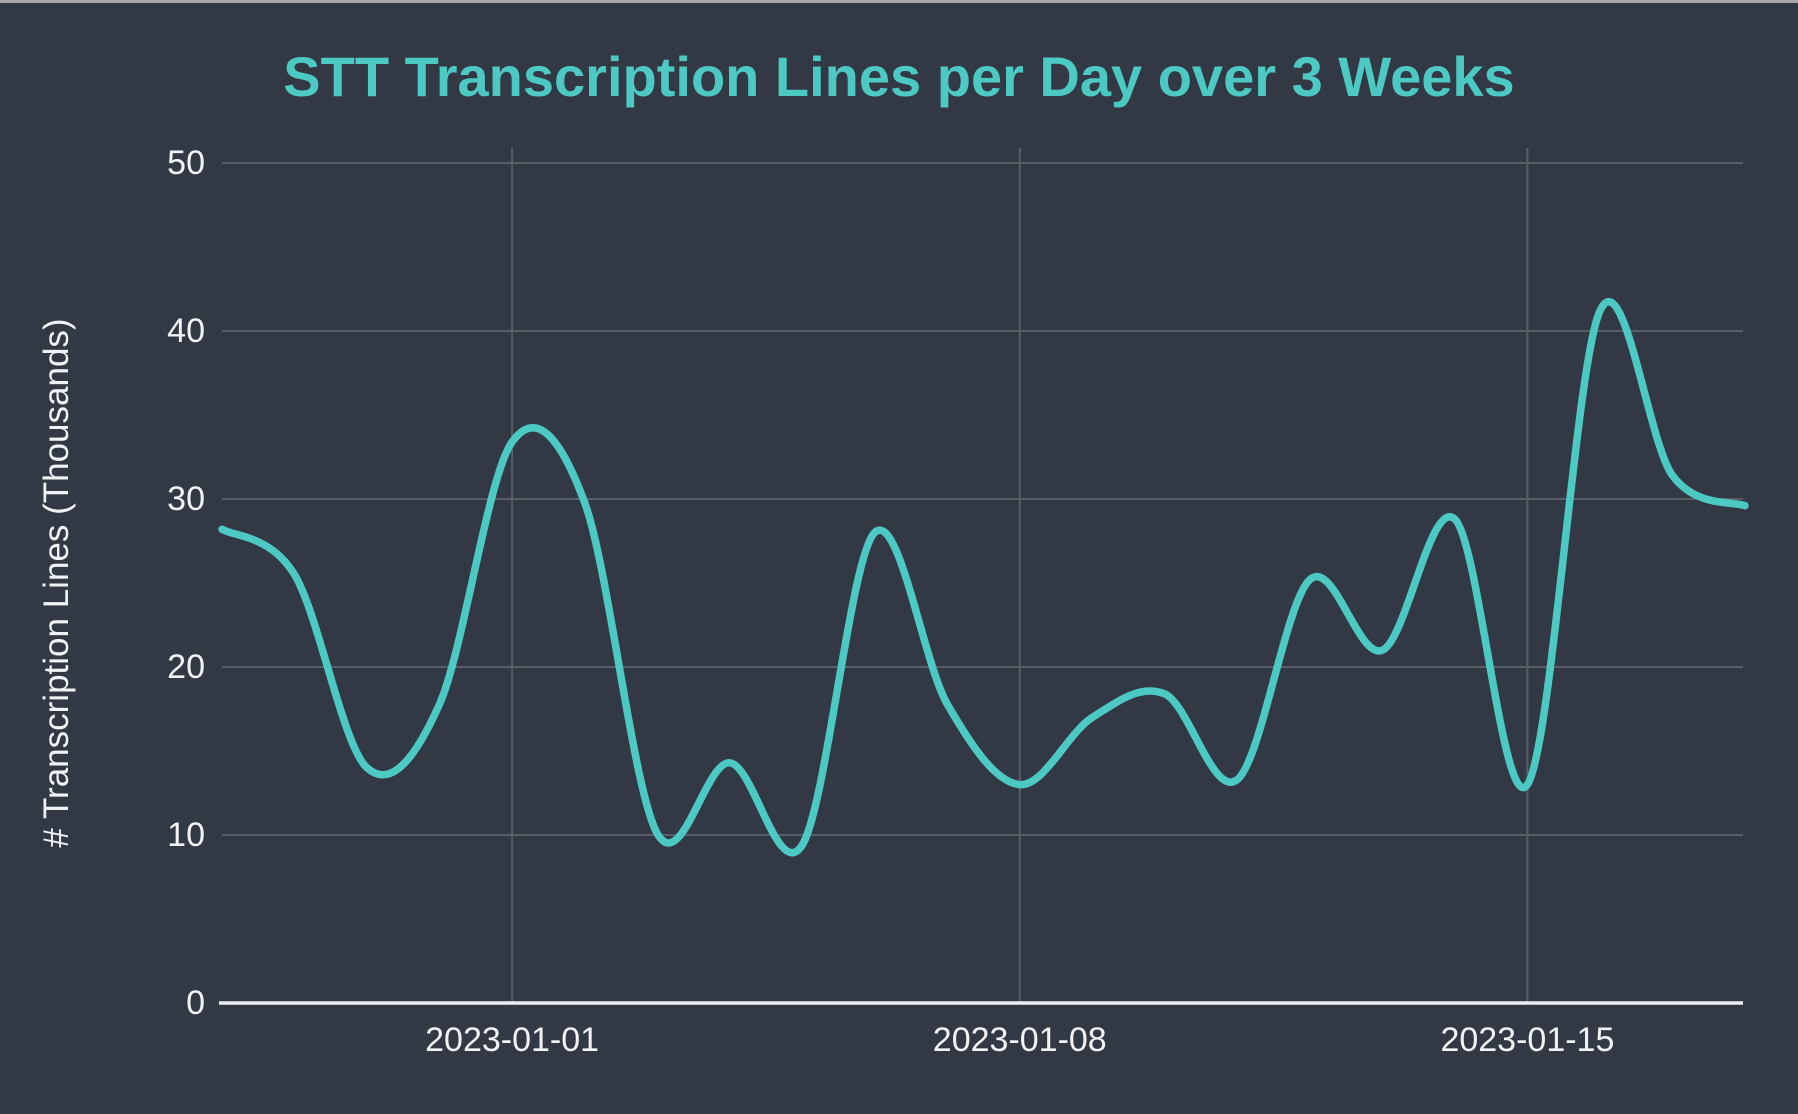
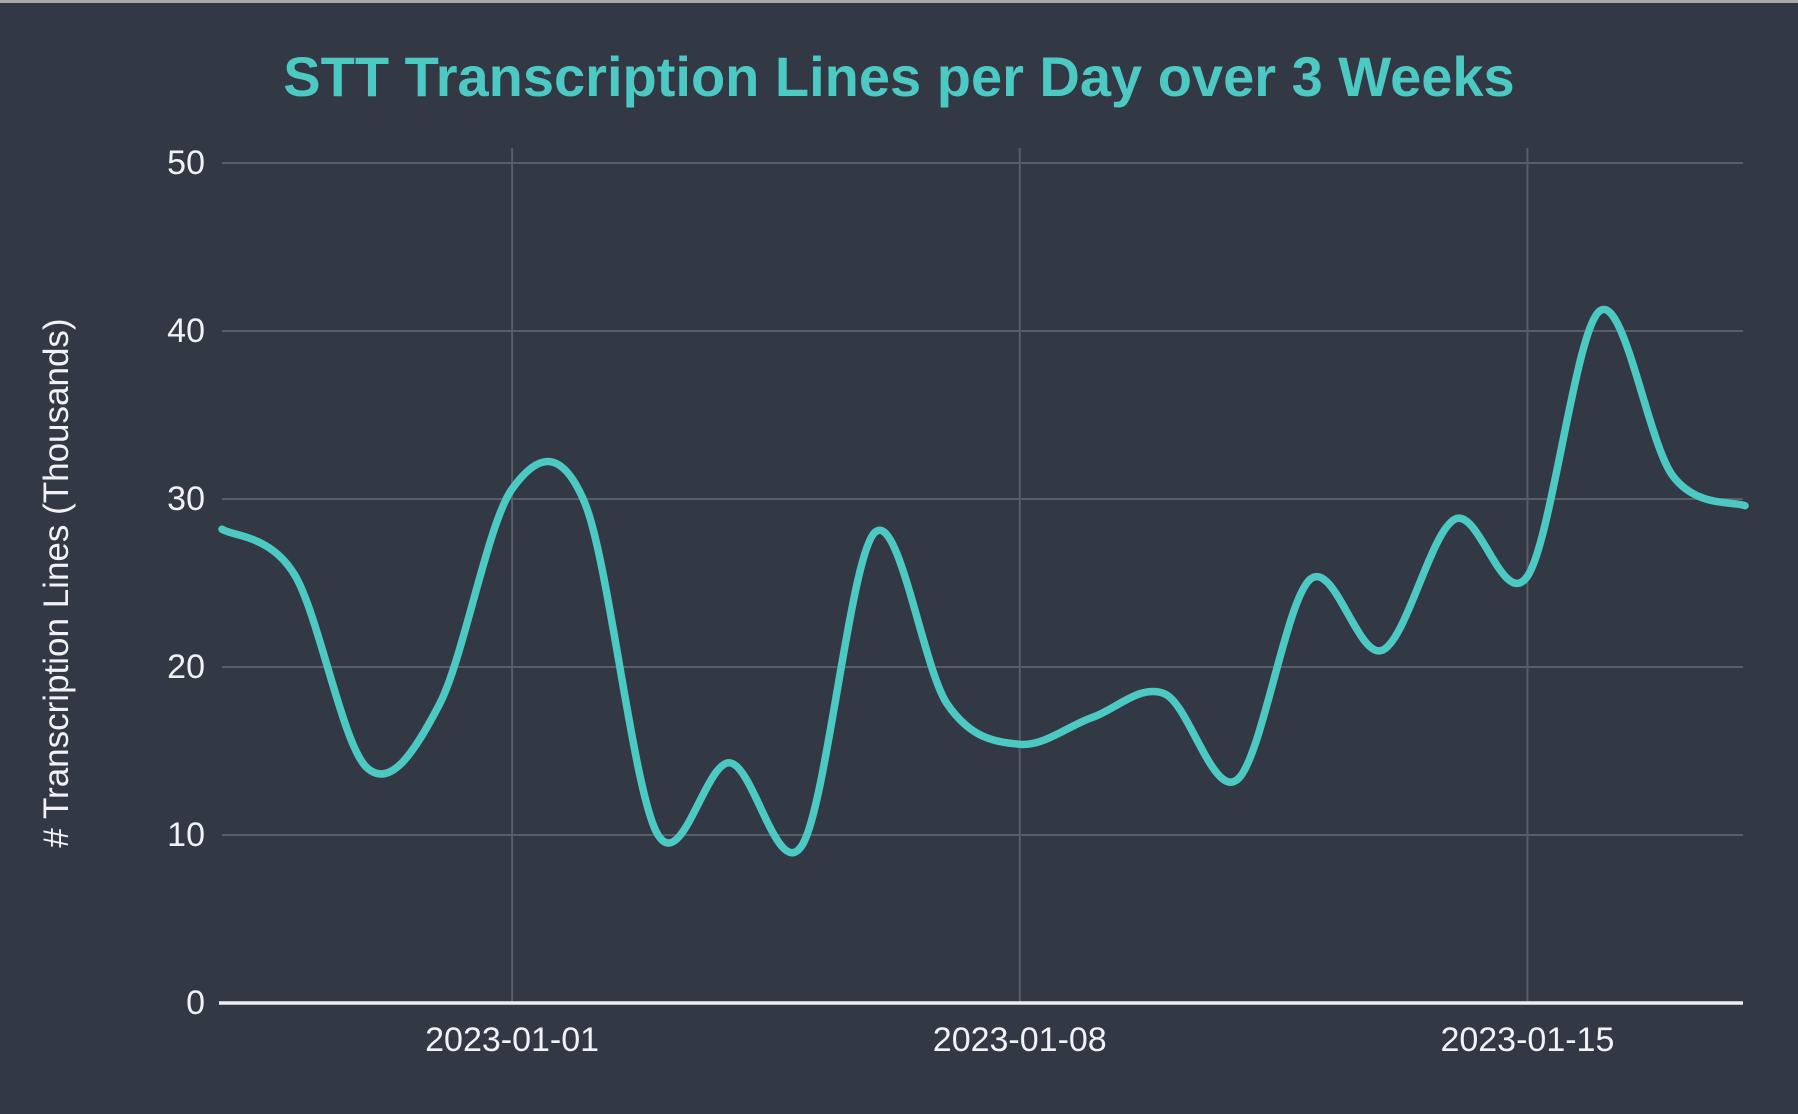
2023-01-01: 33.4 -> 30.6
2023-01-08: 13.0 -> 15.4
2023-01-15: 13.0 -> 25.4
